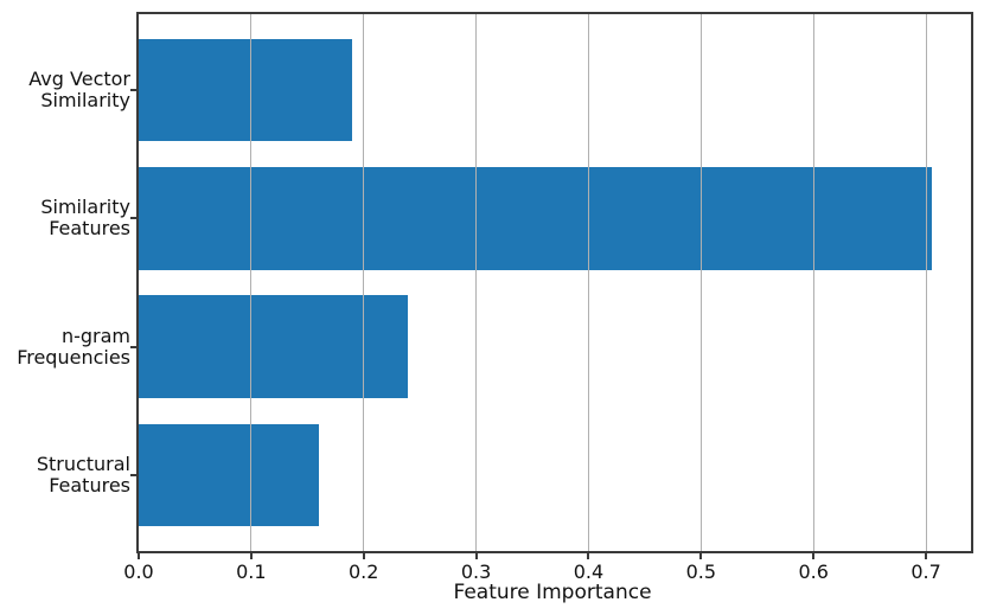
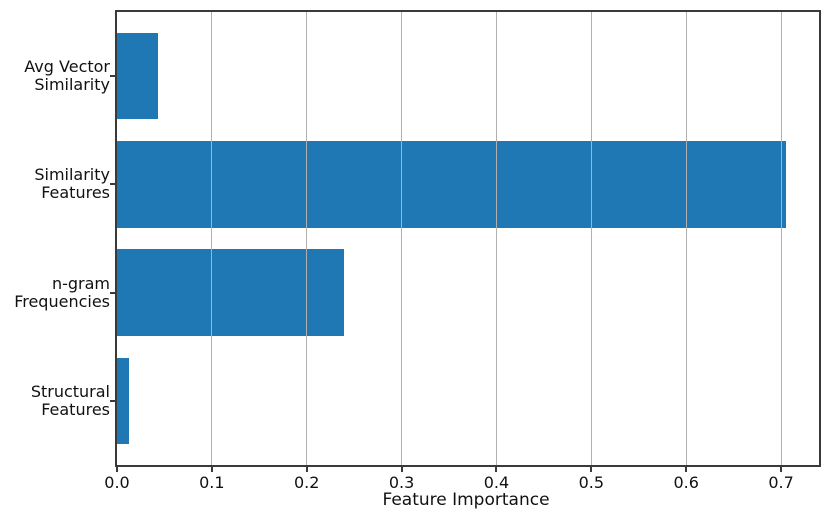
Avg Vector Similarity: 0.19 -> 0.04
Structural Features: 0.16 -> 0.01
